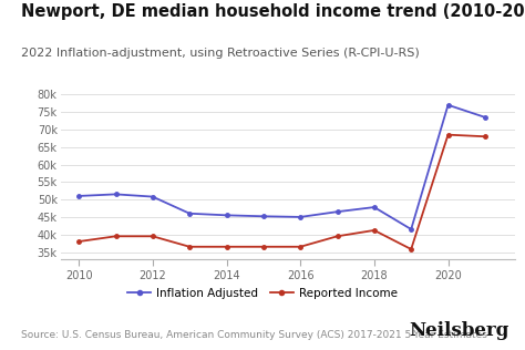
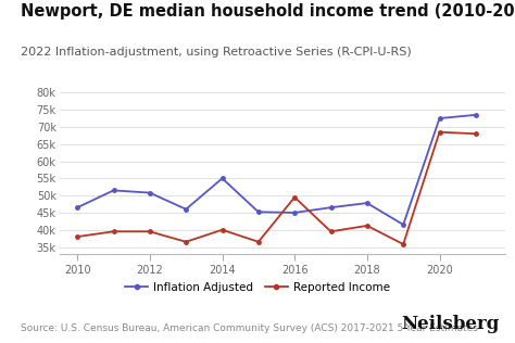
Inflation Adjusted/2010: 51.0k -> 46.5k
Inflation Adjusted/2014: 45.5k -> 55.0k
Reported Income/2014: 36.5k -> 40.0k
Reported Income/2016: 36.5k -> 49.5k
Inflation Adjusted/2020: 77.0k -> 72.5k
